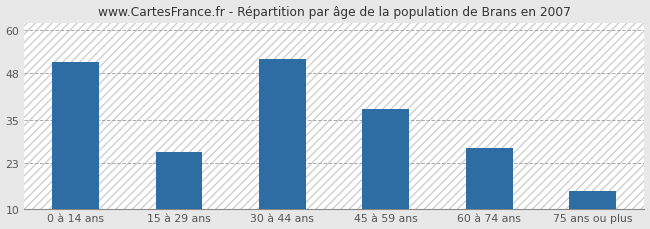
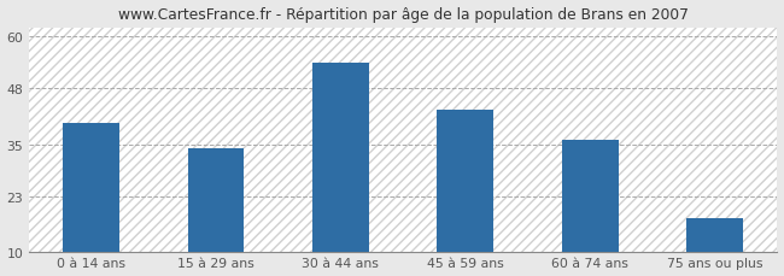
0 à 14 ans: 51 -> 40
15 à 29 ans: 26 -> 34
30 à 44 ans: 52 -> 54
45 à 59 ans: 38 -> 43
60 à 74 ans: 27 -> 36
75 ans ou plus: 15 -> 18
